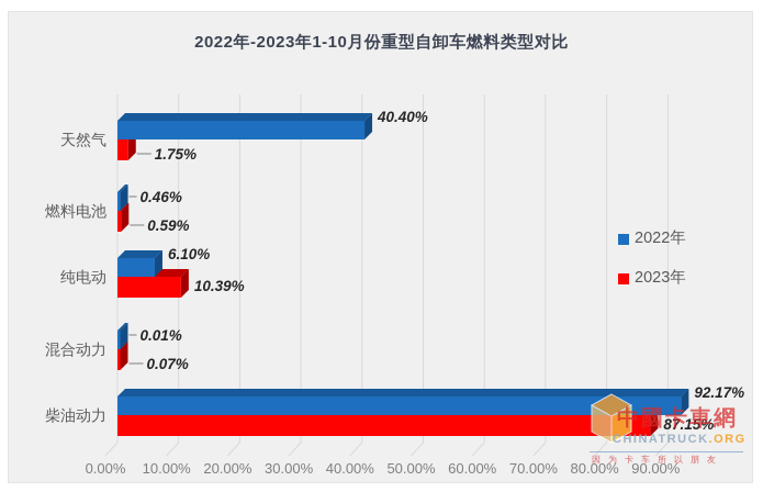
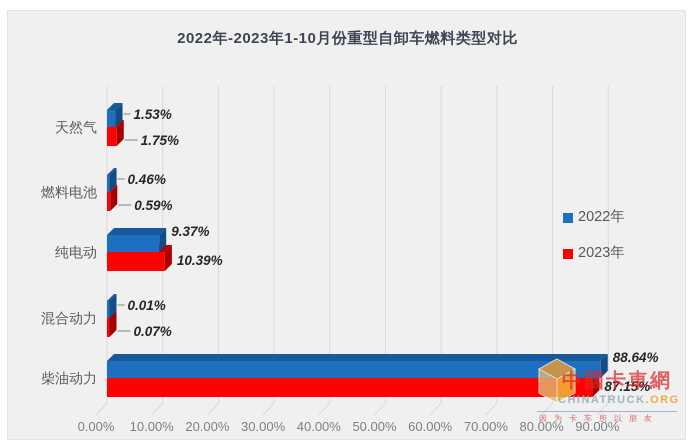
2022年/天然气: 40.40% -> 1.53%
2022年/纯电动: 6.10% -> 9.37%
2022年/柴油动力: 92.17% -> 88.64%
